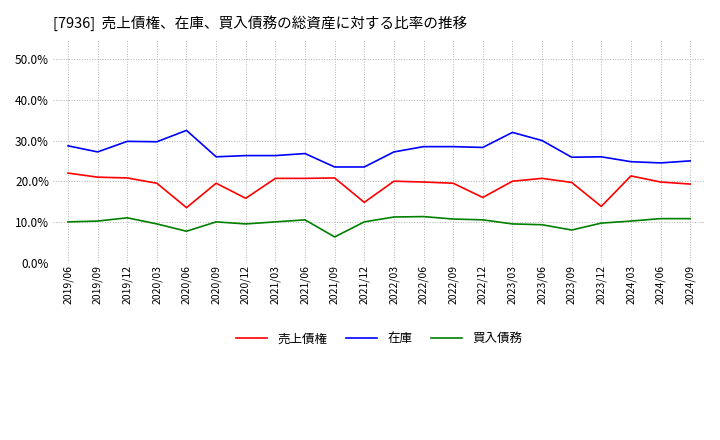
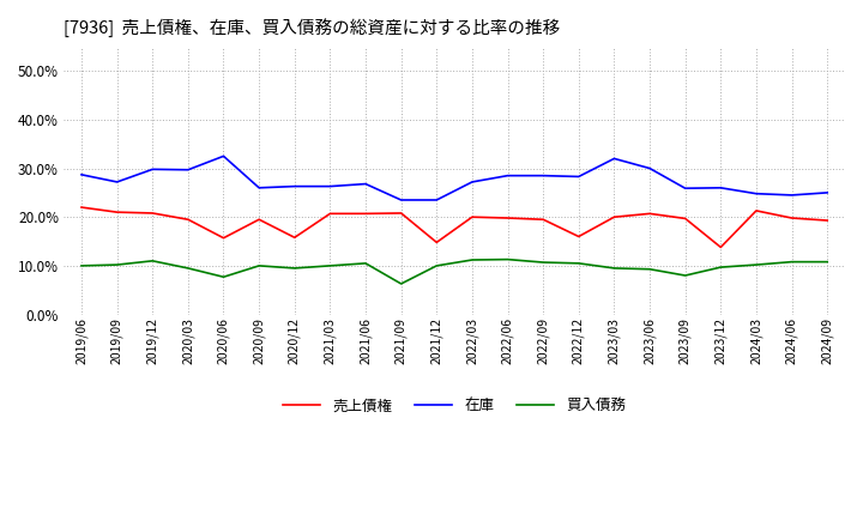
売上債権/2020/06: 13.5% -> 15.7%
